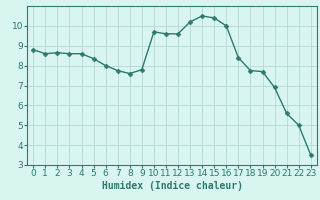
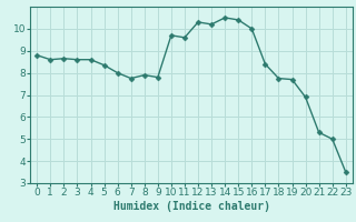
8: 7.6 -> 7.9
12: 9.6 -> 10.3
21: 5.6 -> 5.3
